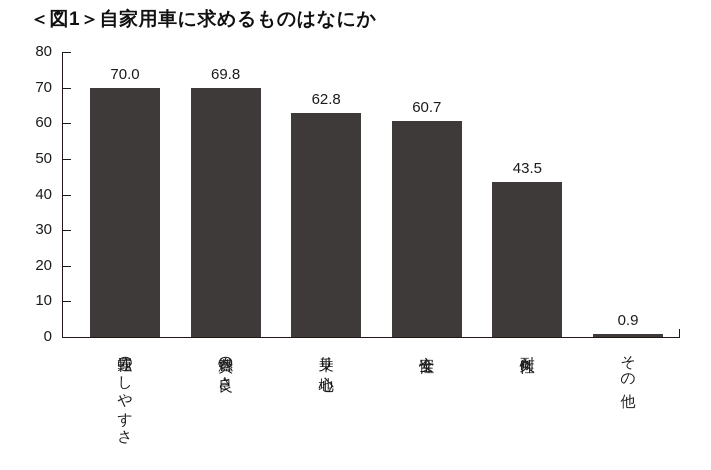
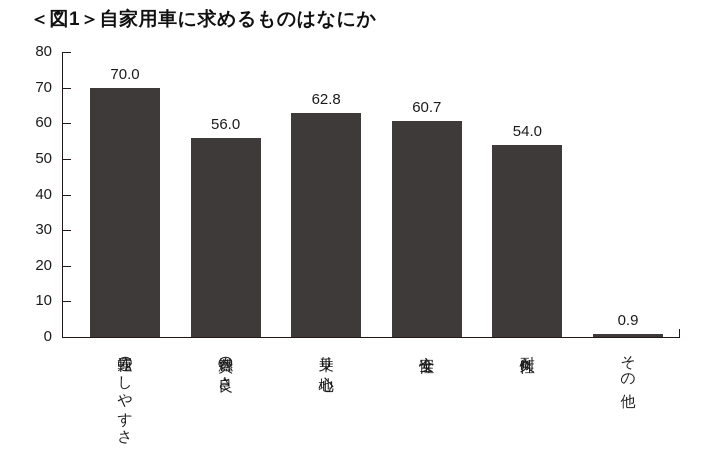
燃費の良さ: 69.8 -> 56.0
耐久性: 43.5 -> 54.0
